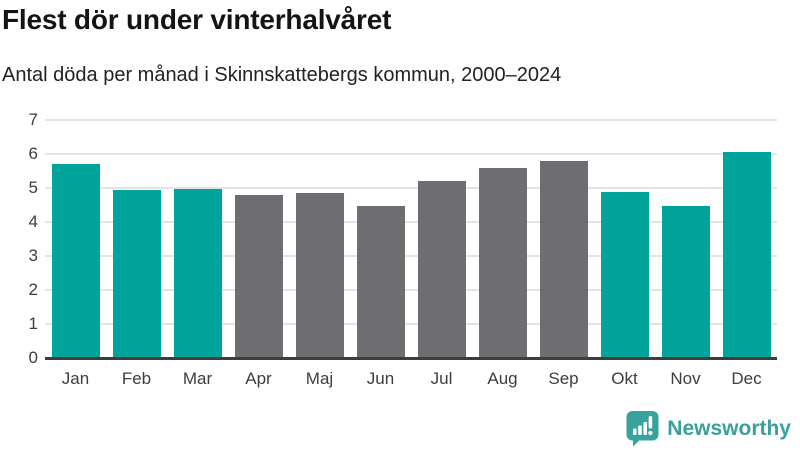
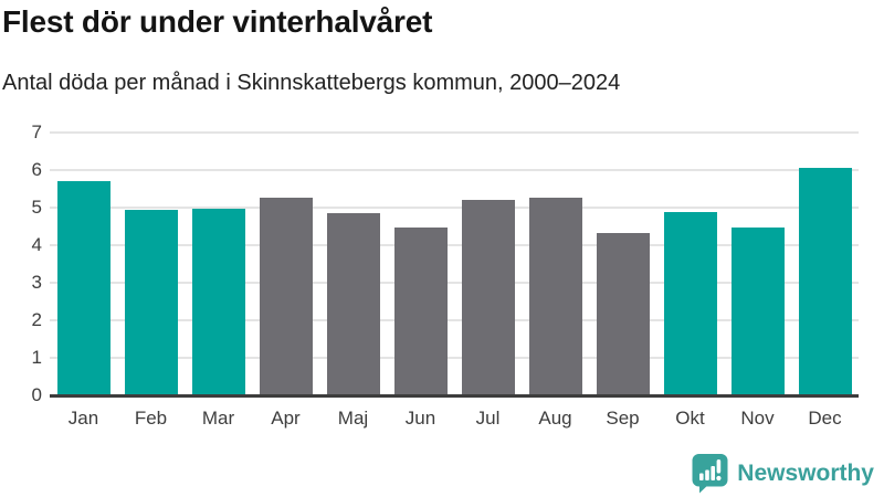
Apr: 4.8 -> 5.3
Aug: 5.6 -> 5.3
Sep: 5.8 -> 4.3
